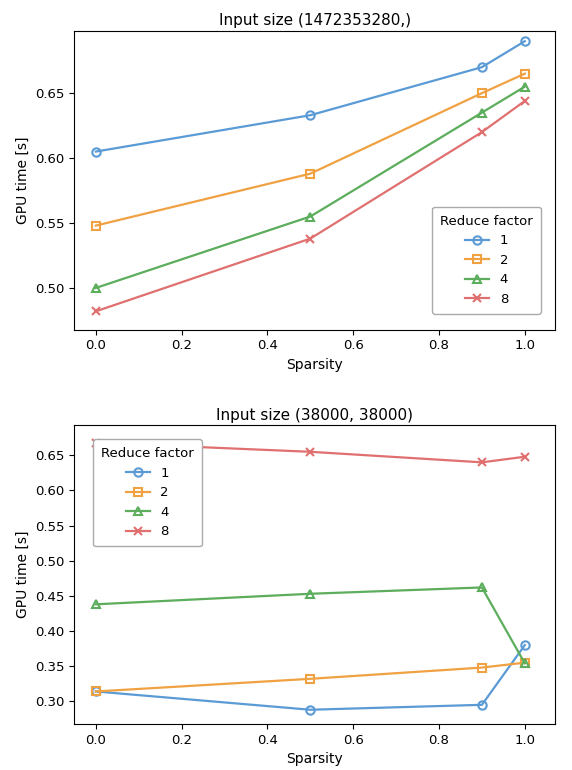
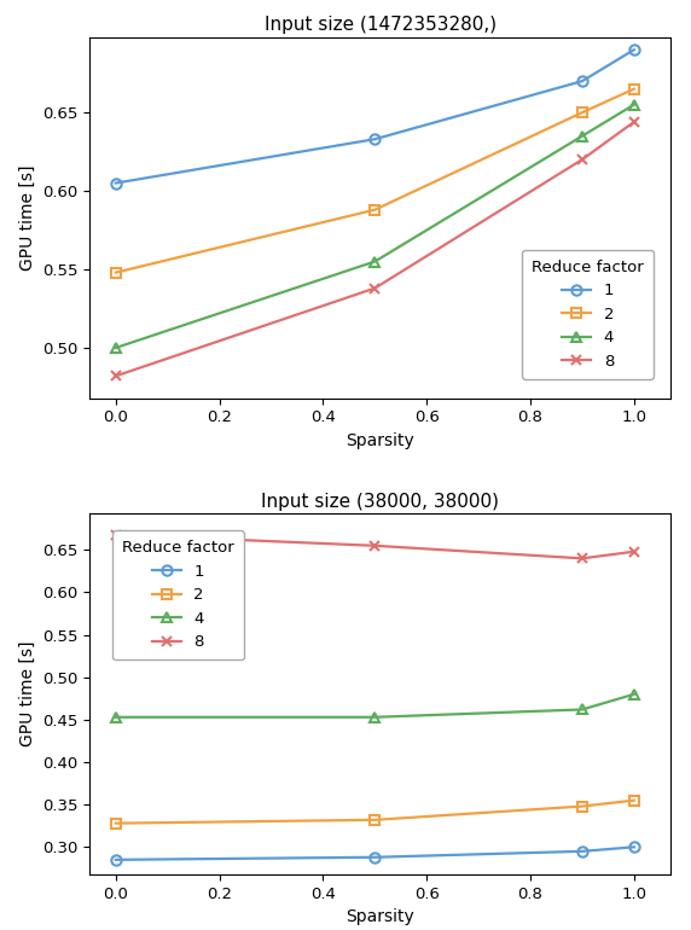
Input size (38000, 38000)/1/0.0: 0.314 -> 0.285
Input size (38000, 38000)/2/0.0: 0.314 -> 0.328
Input size (38000, 38000)/4/0.0: 0.438 -> 0.453
Input size (38000, 38000)/1/1.0: 0.380 -> 0.300
Input size (38000, 38000)/4/1.0: 0.354 -> 0.480
